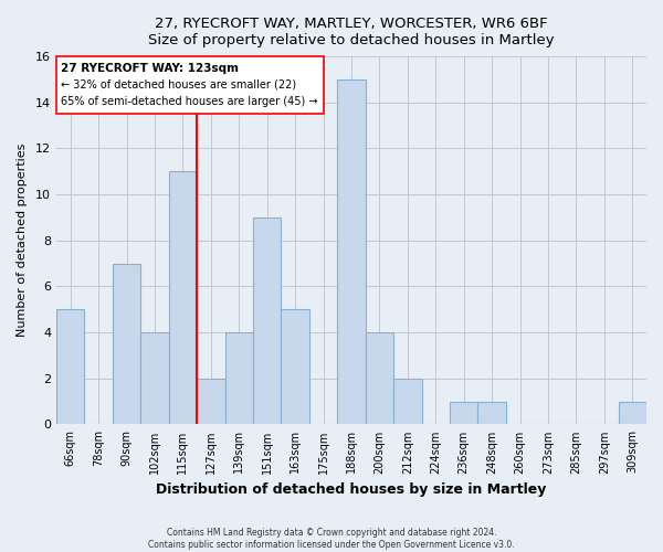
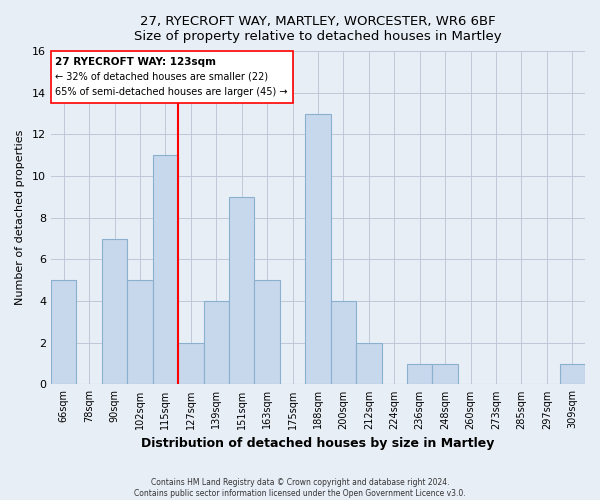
102sqm: 4 -> 5
188sqm: 15 -> 13
